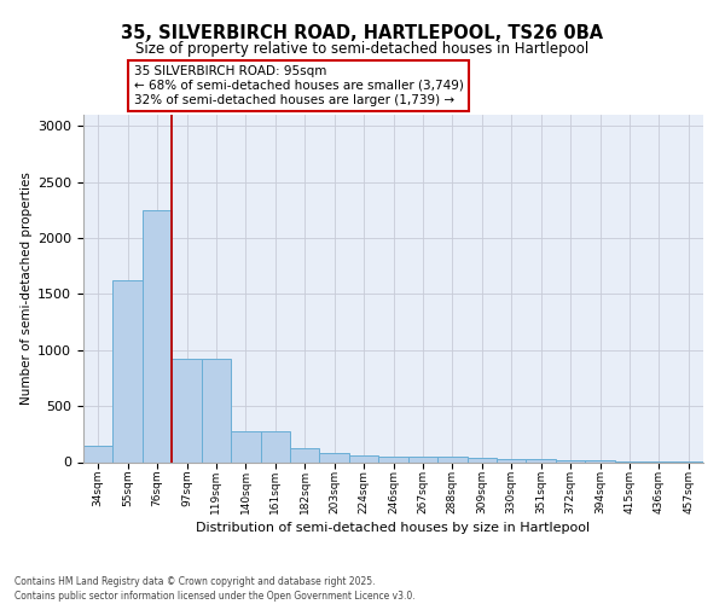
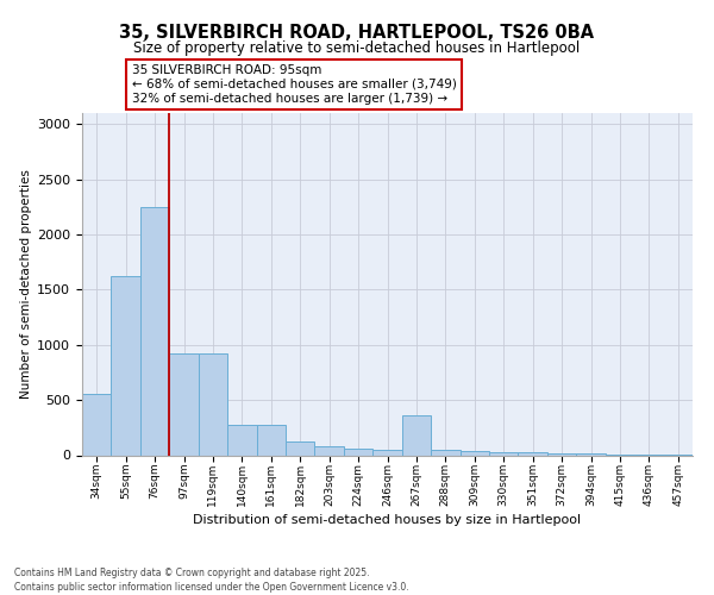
34sqm: 150 -> 560
267sqm: 50 -> 360
